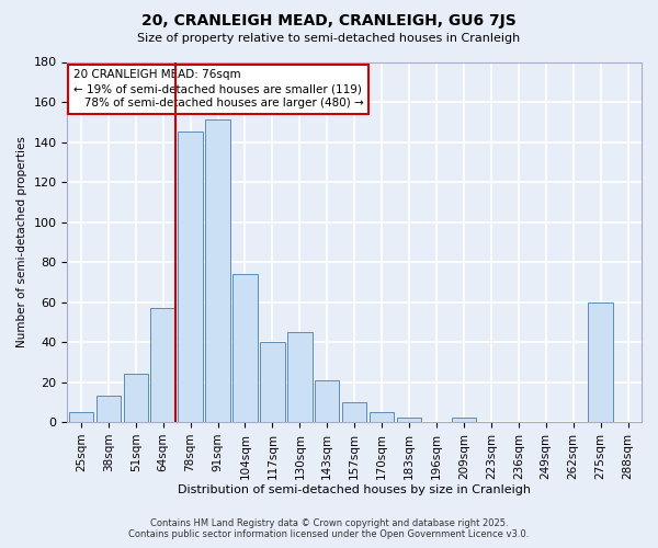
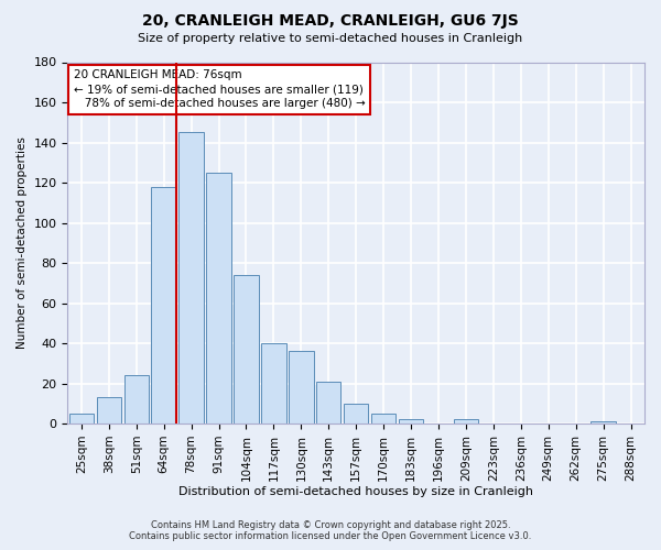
64sqm: 57 -> 118
91sqm: 151 -> 125
130sqm: 45 -> 36
275sqm: 60 -> 1
